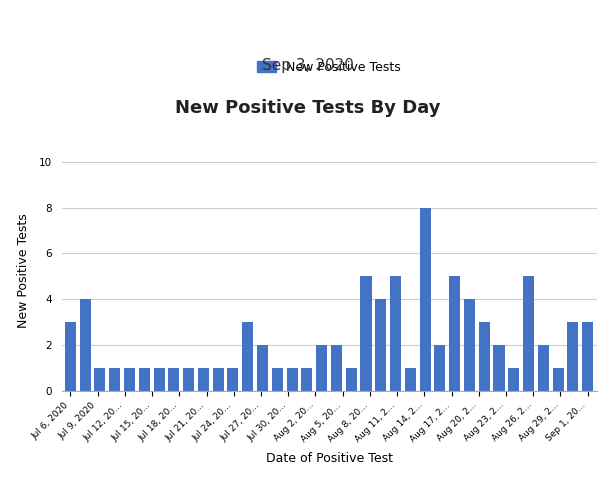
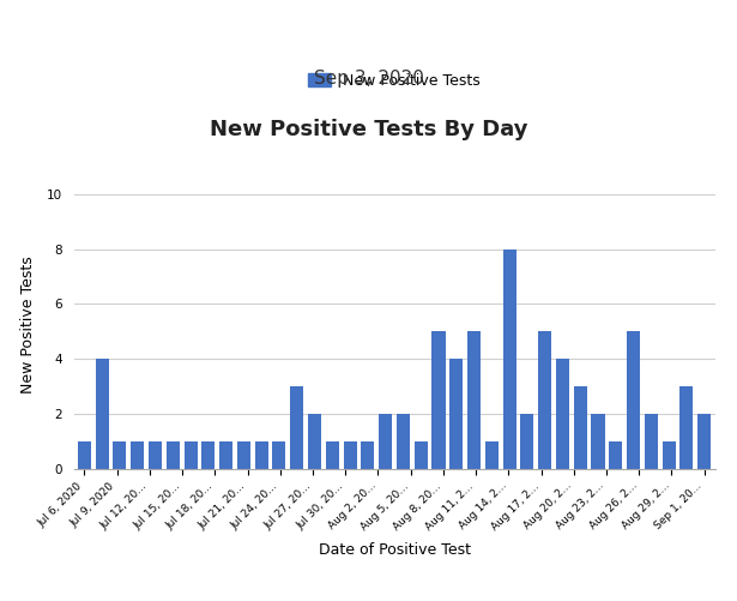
Jul 6, 2020: 3 -> 1
Sep 1, 20...: 3 -> 2
